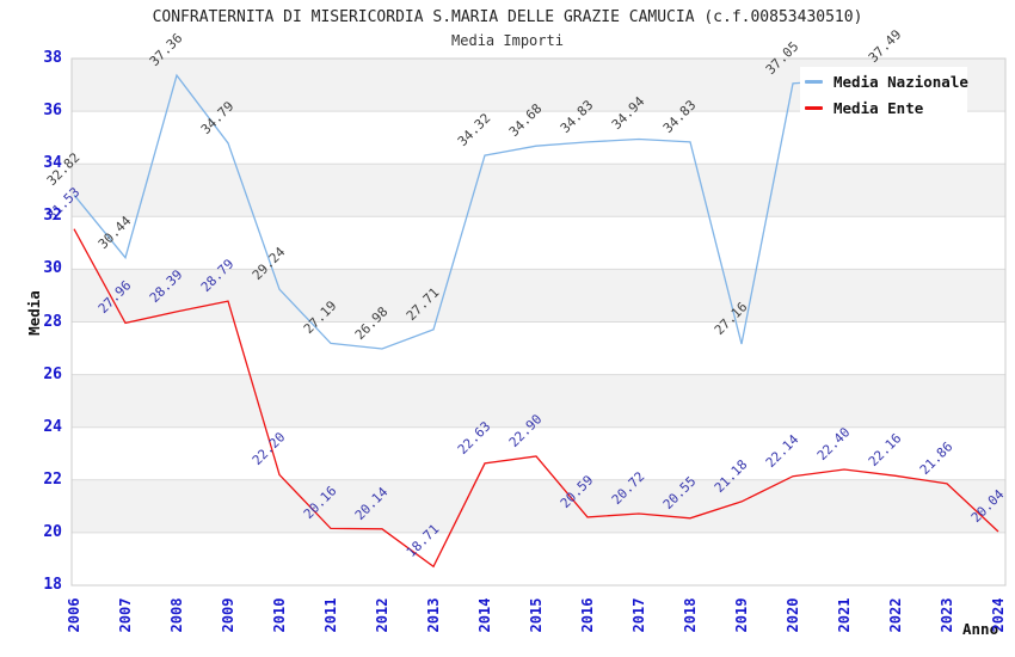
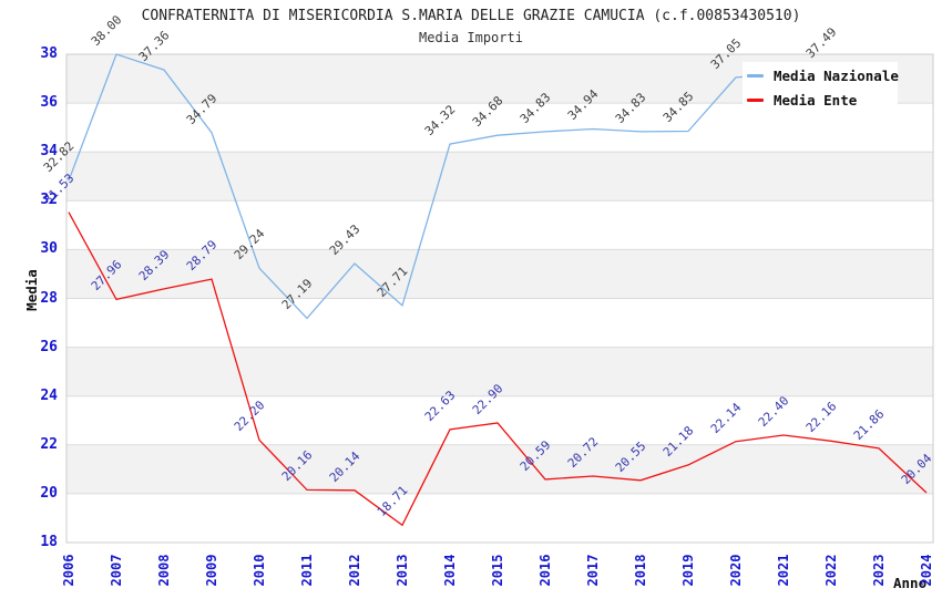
Media Nazionale/2007: 30.44 -> 38.00
Media Nazionale/2012: 26.98 -> 29.43
Media Nazionale/2019: 27.16 -> 34.85
